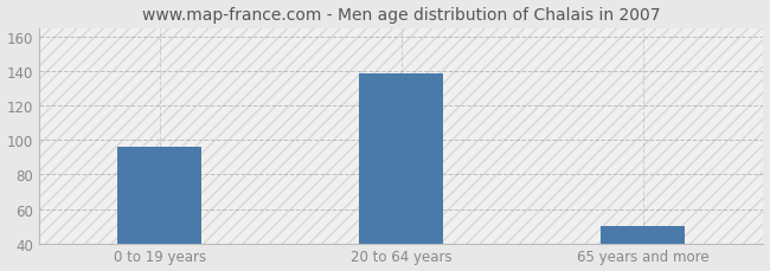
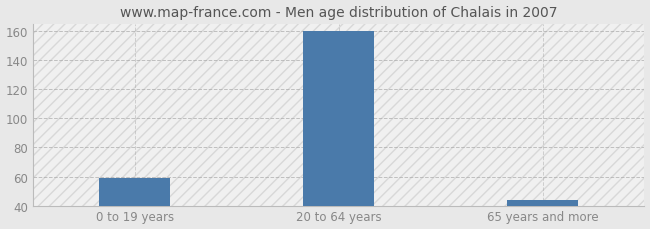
0 to 19 years: 96 -> 59
20 to 64 years: 139 -> 160
65 years and more: 50 -> 44
